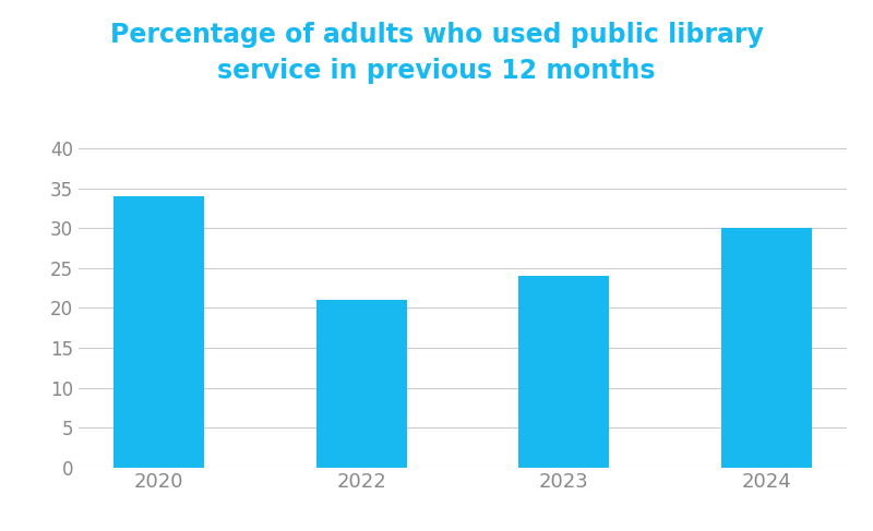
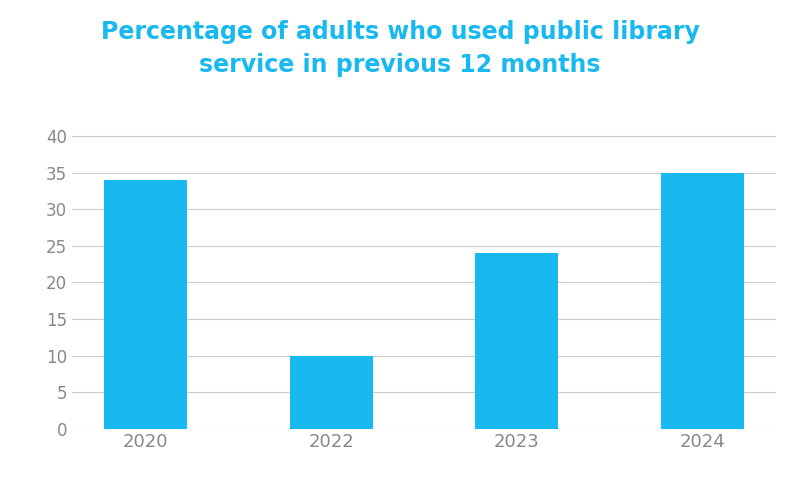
2022: 21 -> 10
2024: 30 -> 35
